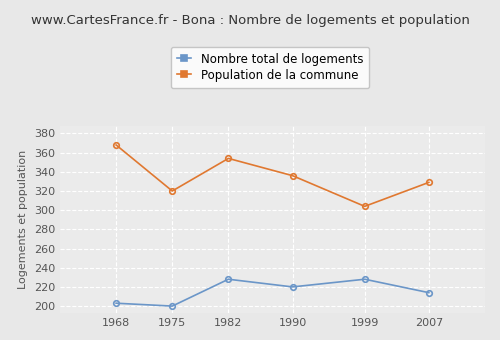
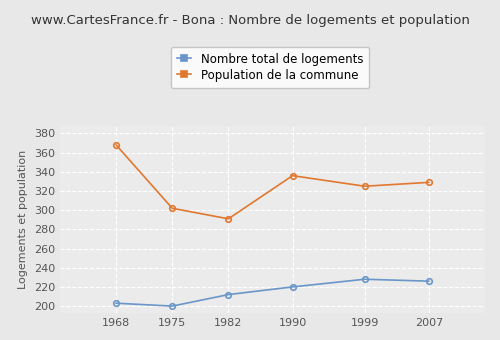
Population de la commune/1975: 320 -> 302
Nombre total de logements/1982: 228 -> 212
Population de la commune/1982: 354 -> 291
Population de la commune/1999: 304 -> 325
Nombre total de logements/2007: 214 -> 226
